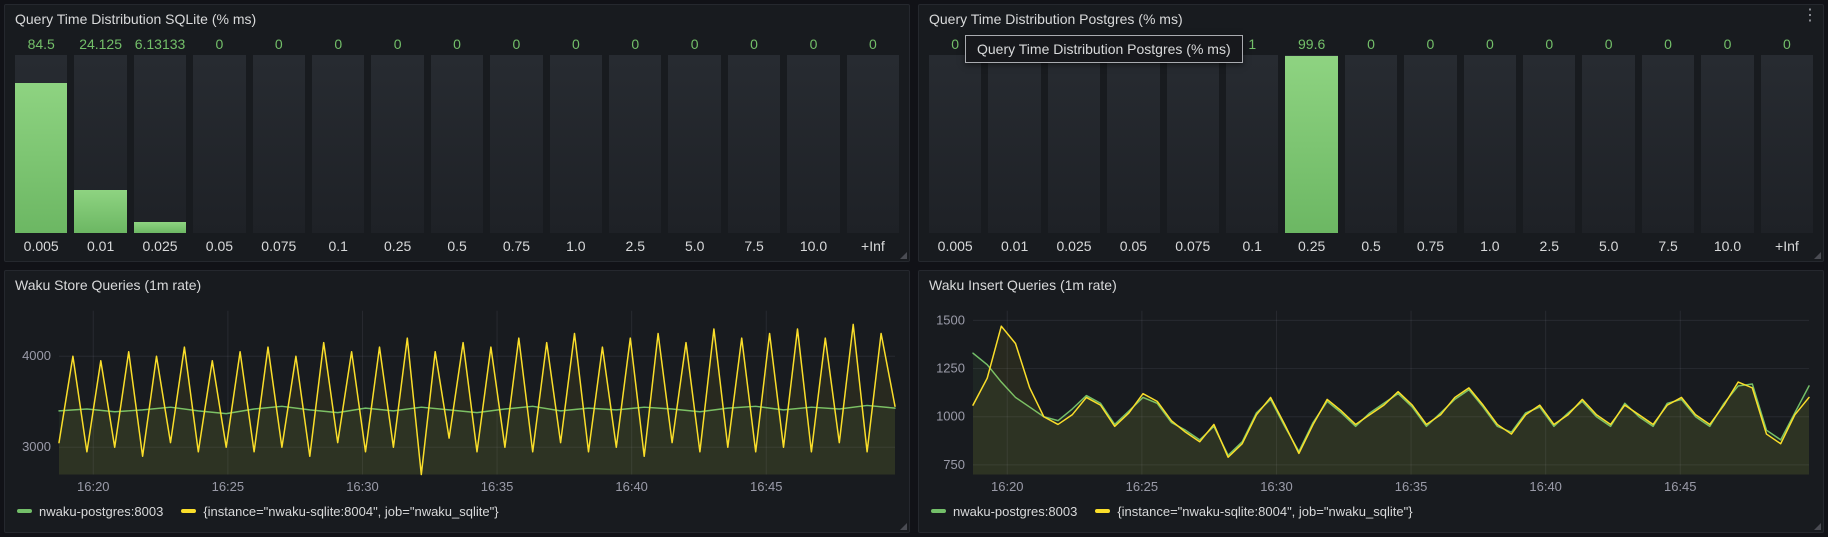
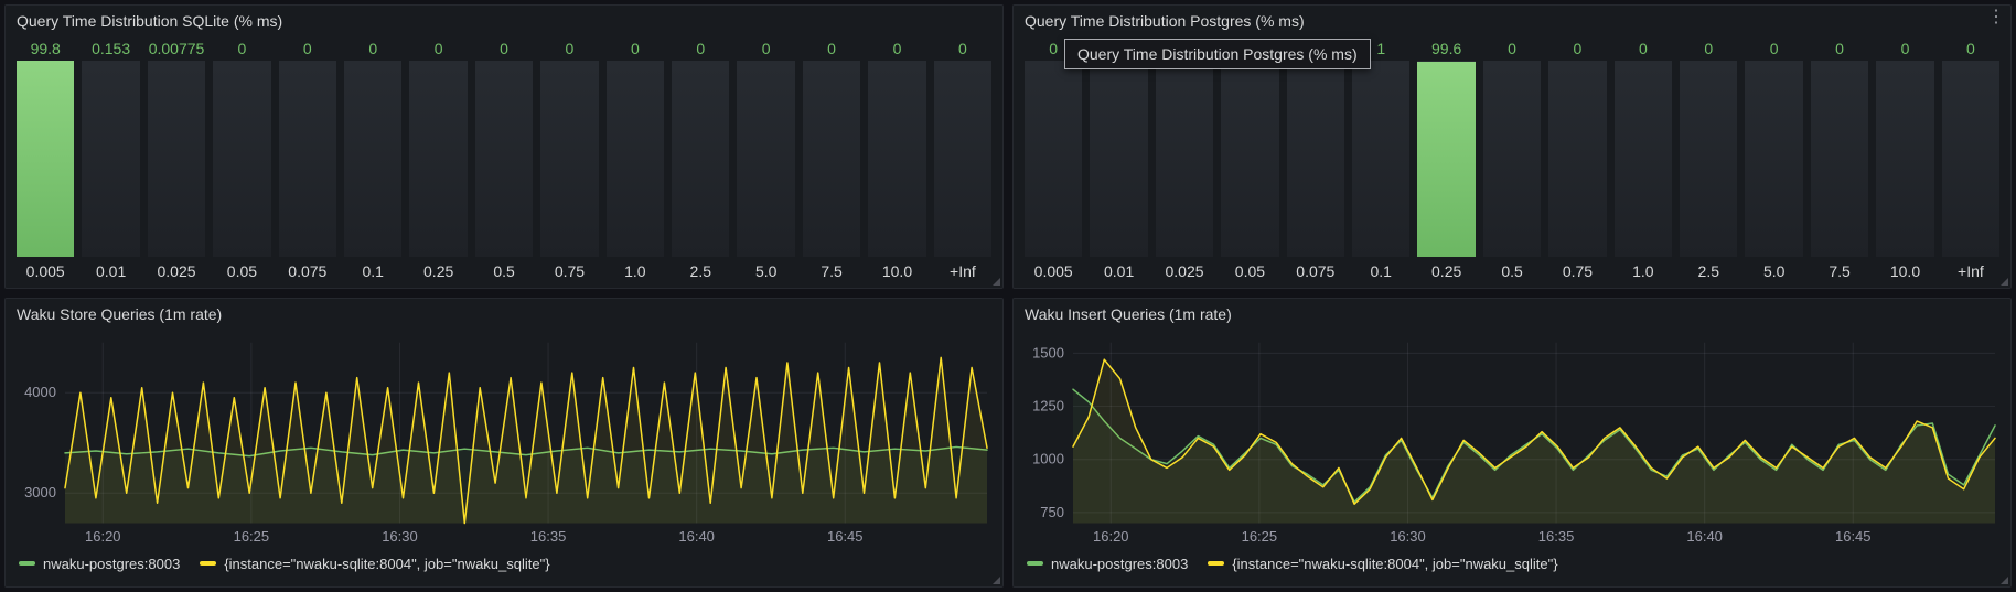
Query Time Distribution SQLite (% ms)/0.005: 84.5 -> 99.8
Query Time Distribution SQLite (% ms)/0.01: 24.125 -> 0.153
Query Time Distribution SQLite (% ms)/0.025: 6.13133 -> 0.00775
